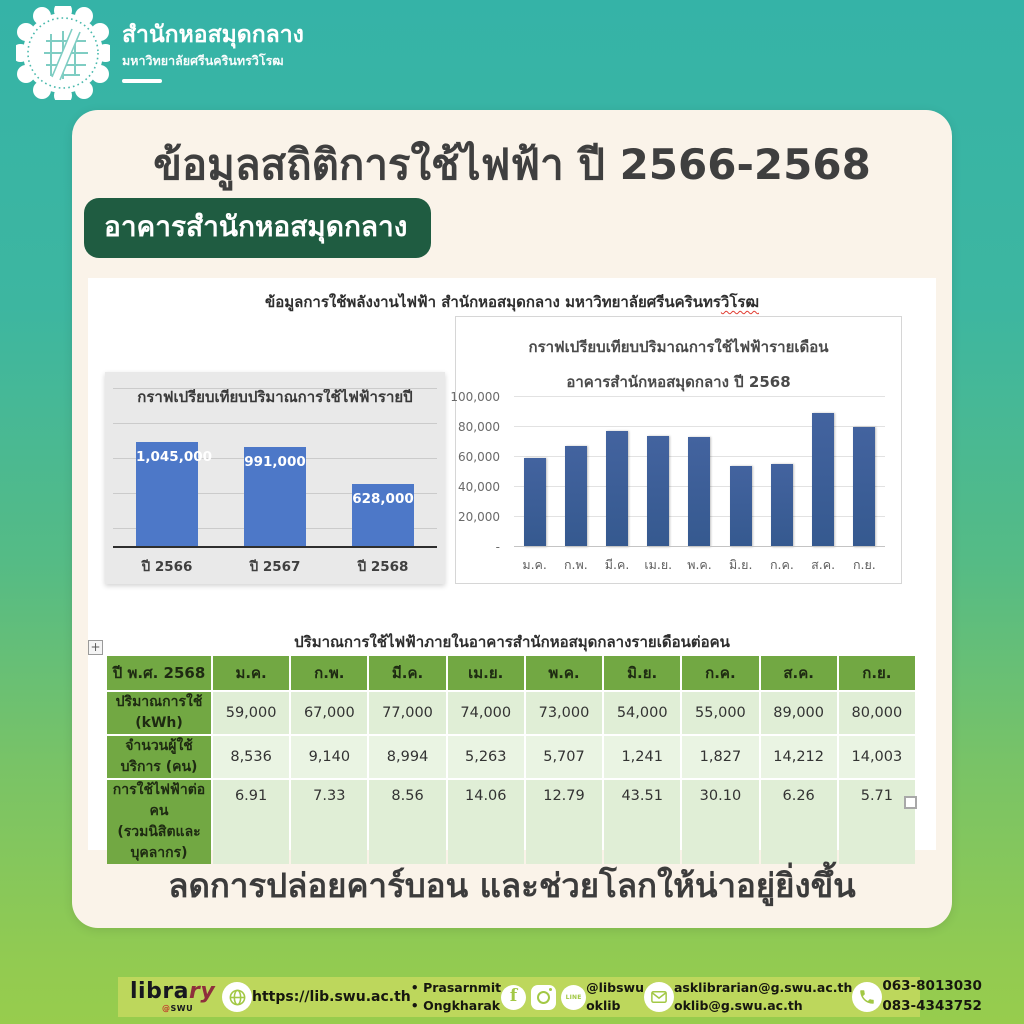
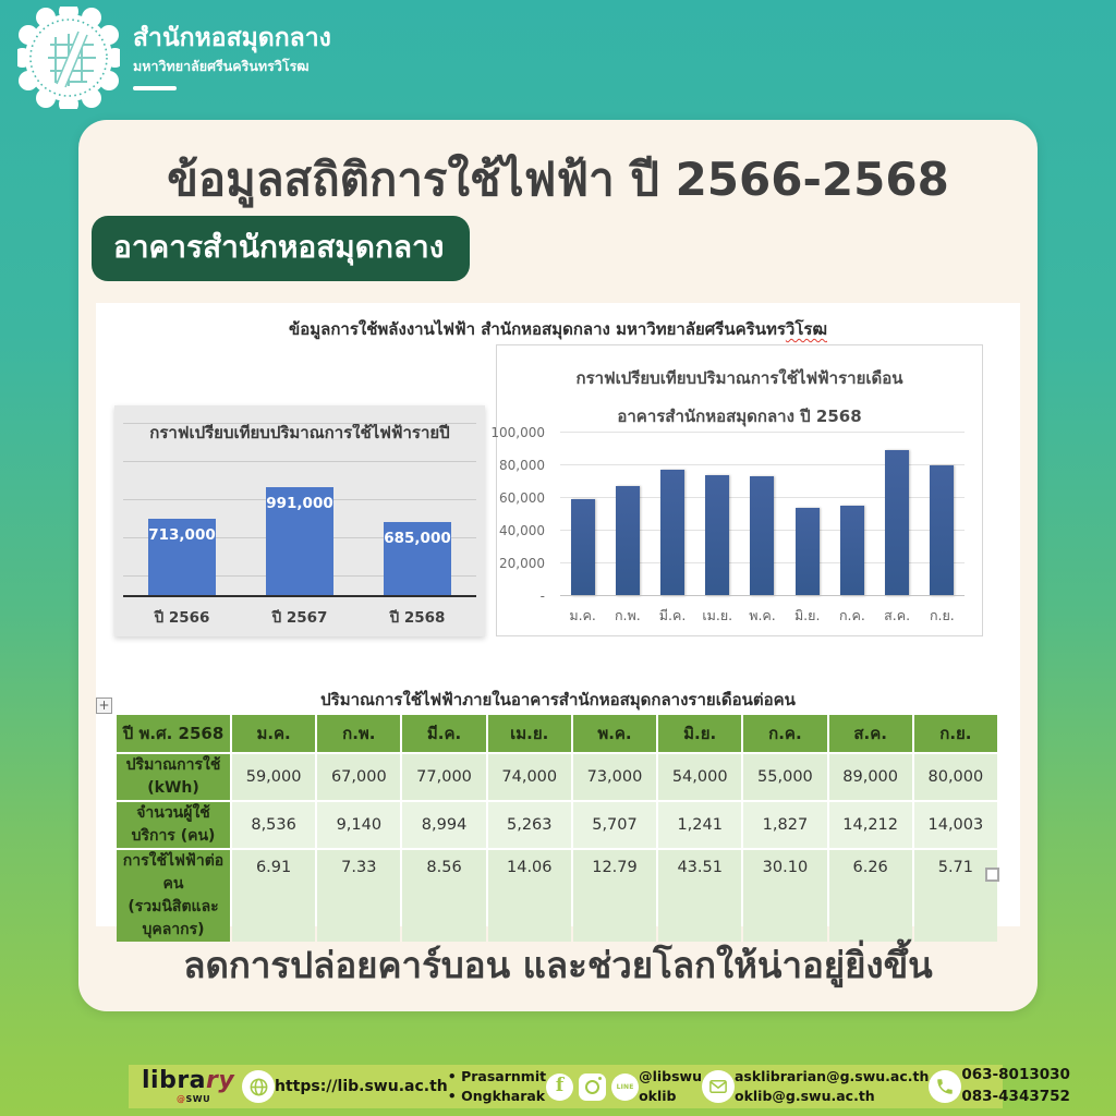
กราฟเปรียบเทียบปริมาณการใช้ไฟฟ้ารายปี/ปี 2566: 1,045,000 -> 713,000
กราฟเปรียบเทียบปริมาณการใช้ไฟฟ้ารายปี/ปี 2568: 628,000 -> 685,000
